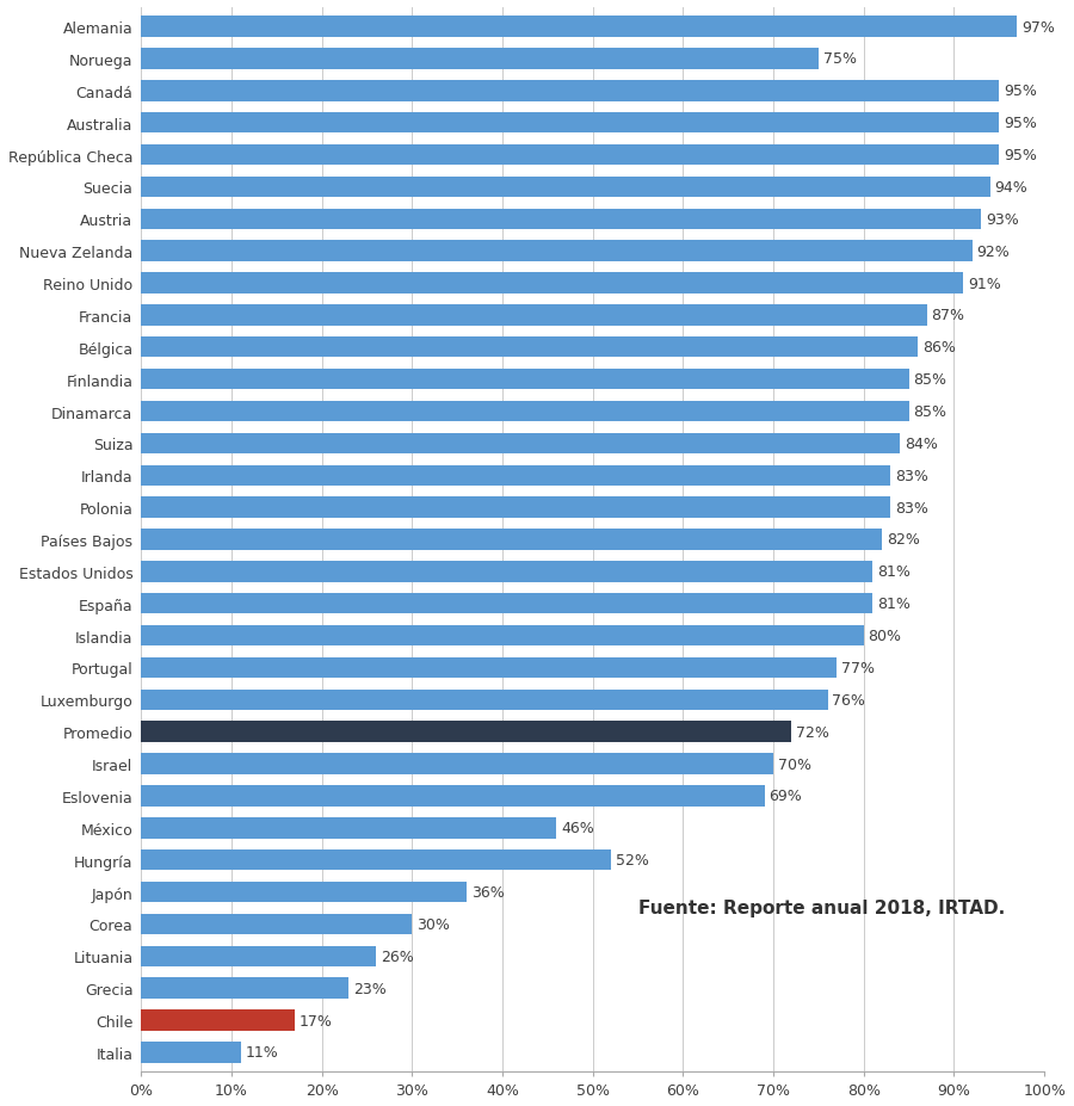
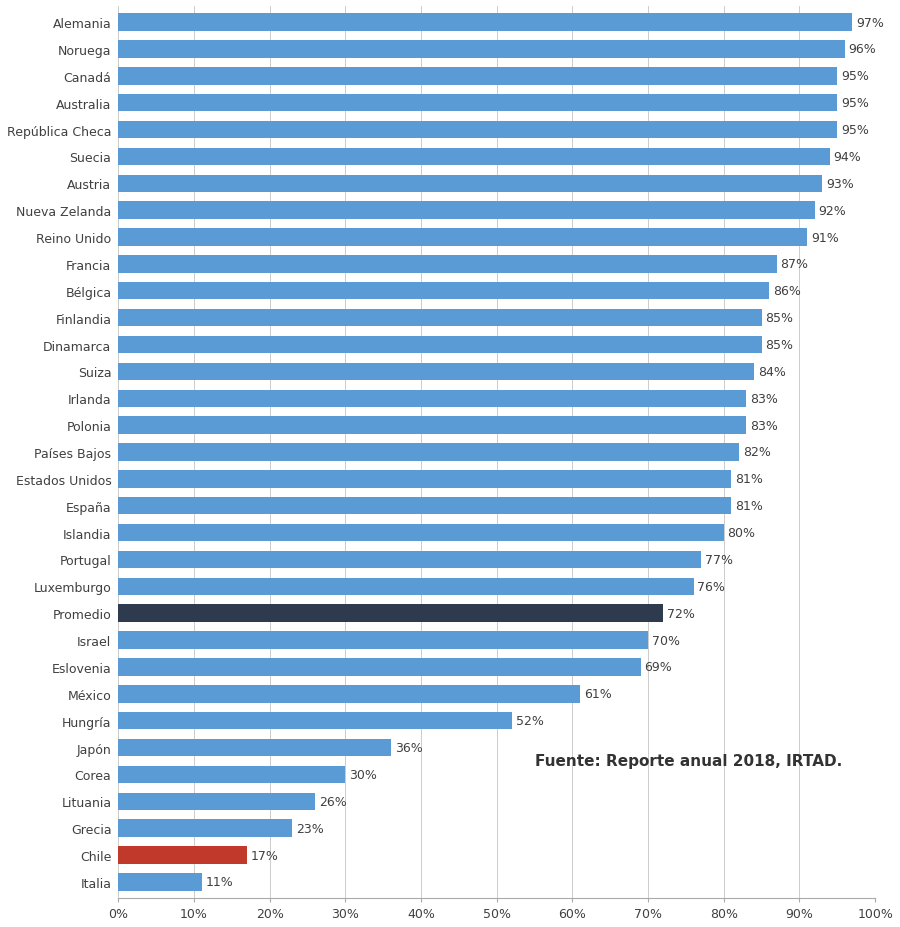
Noruega: 75% -> 96%
México: 46% -> 61%
